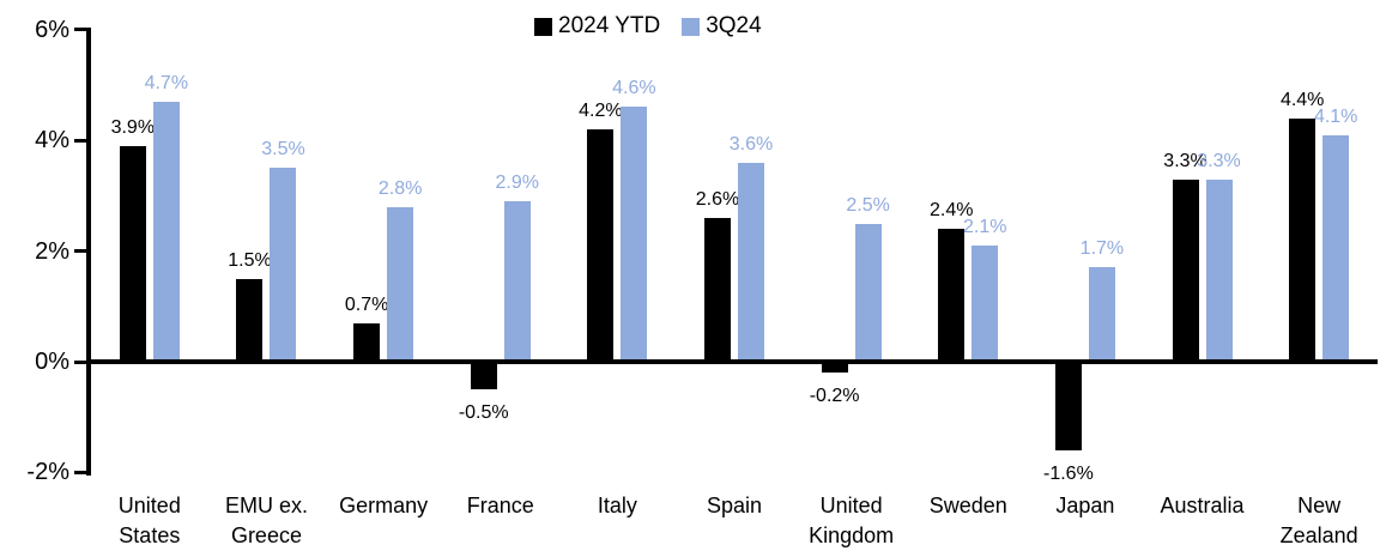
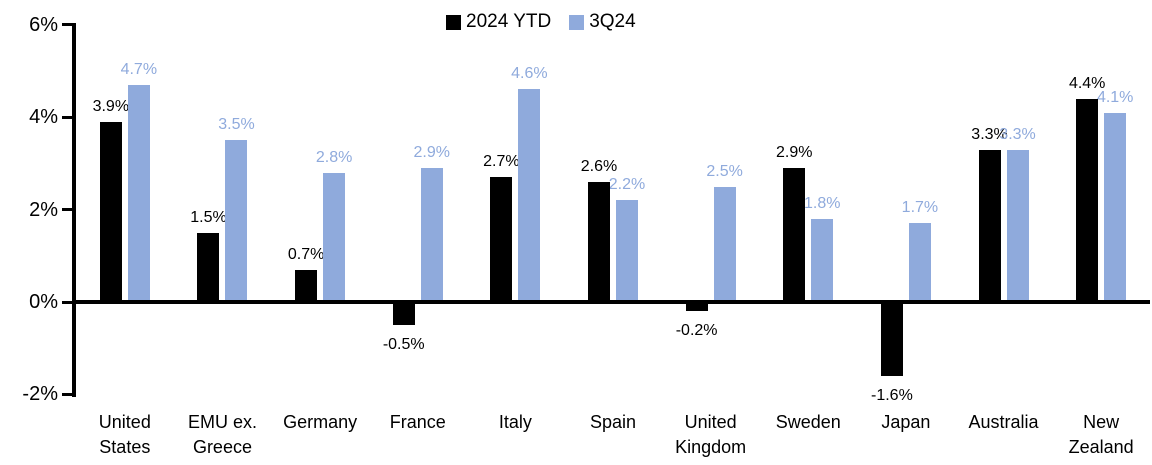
2024 YTD/Italy: 4.2% -> 2.7%
3Q24/Spain: 3.6% -> 2.2%
2024 YTD/Sweden: 2.4% -> 2.9%
3Q24/Sweden: 2.1% -> 1.8%
